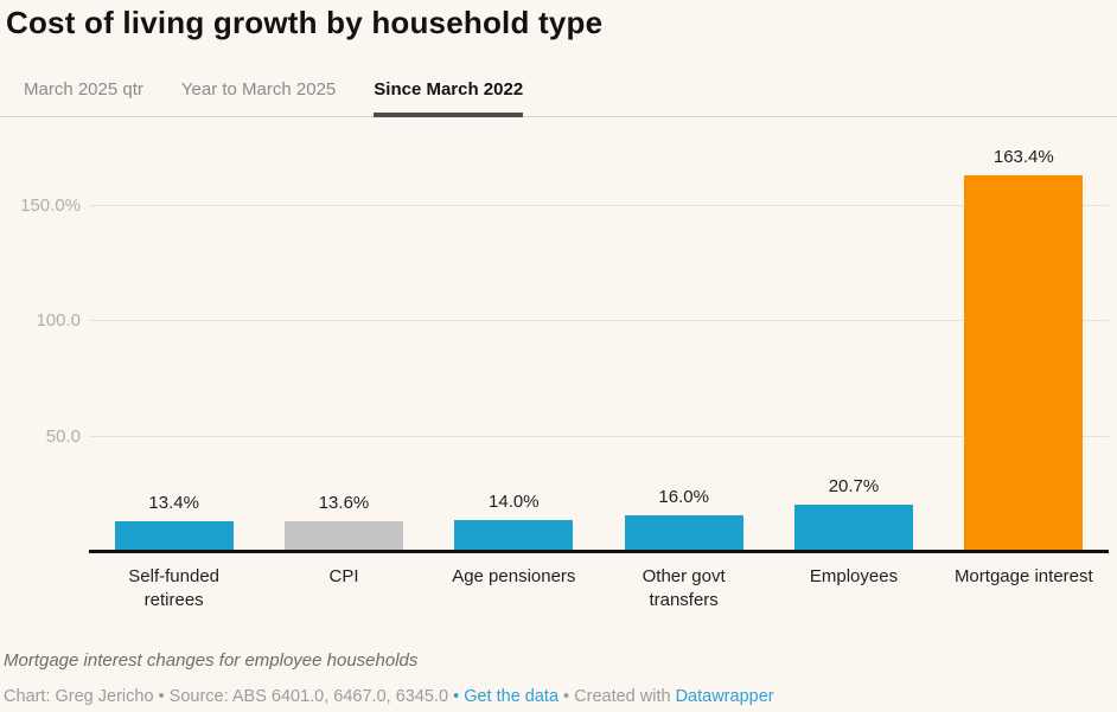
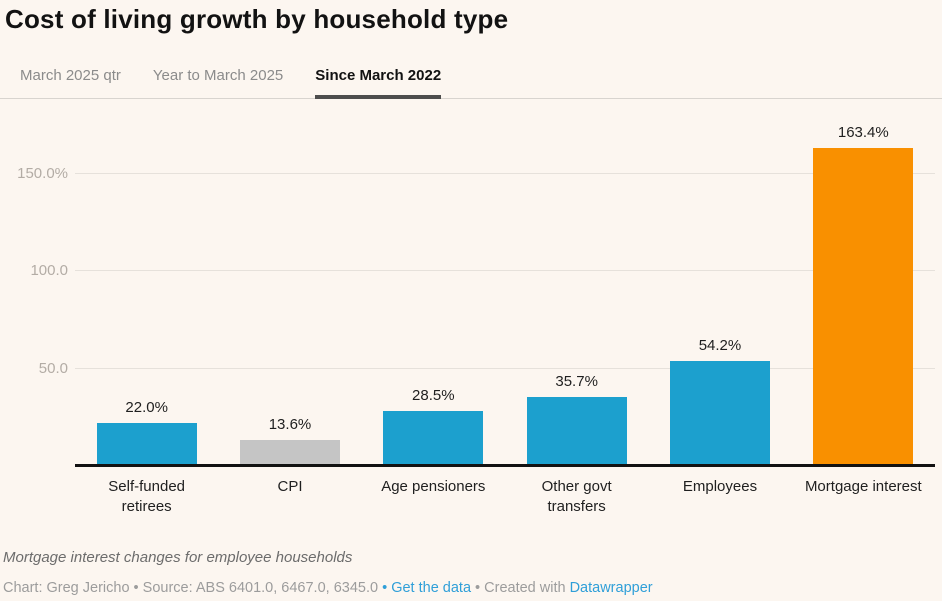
Self-funded retirees: 13.4% -> 22.0%
Age pensioners: 14.0% -> 28.5%
Other govt transfers: 16.0% -> 35.7%
Employees: 20.7% -> 54.2%
